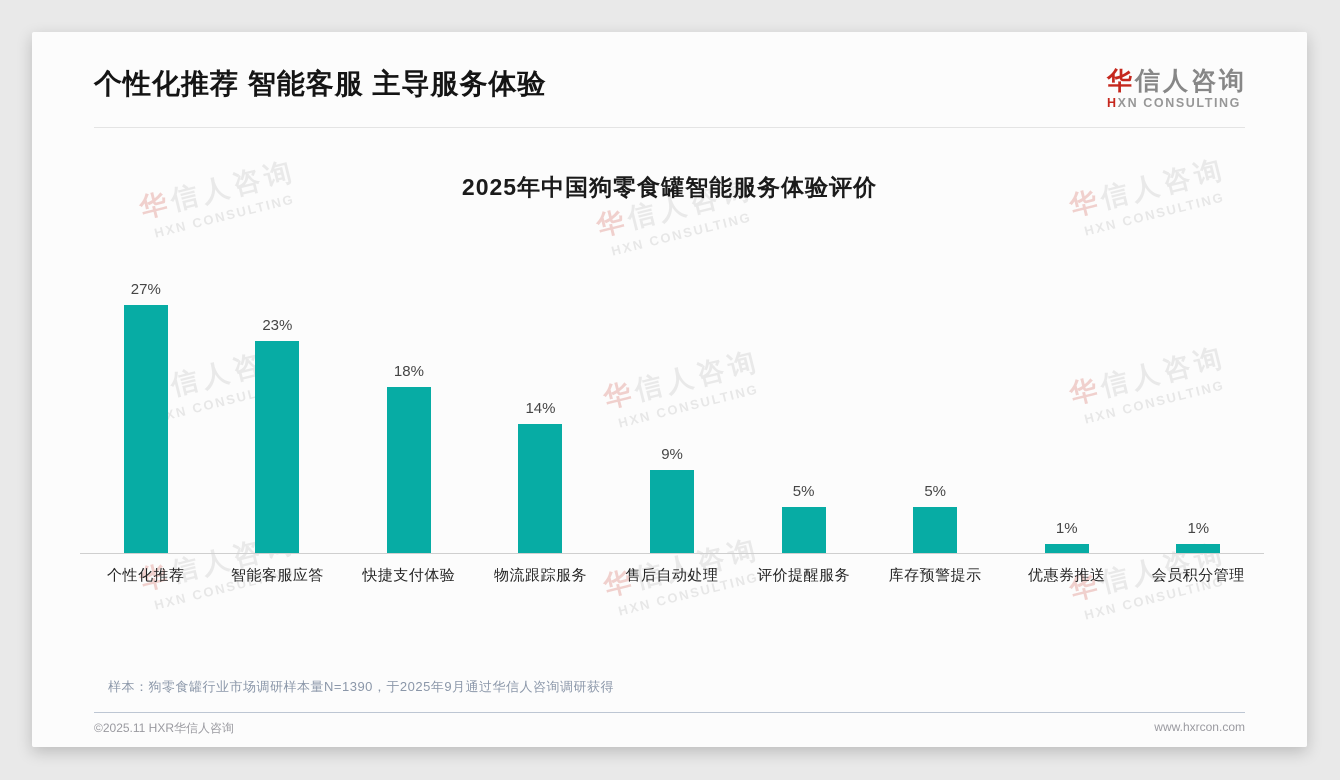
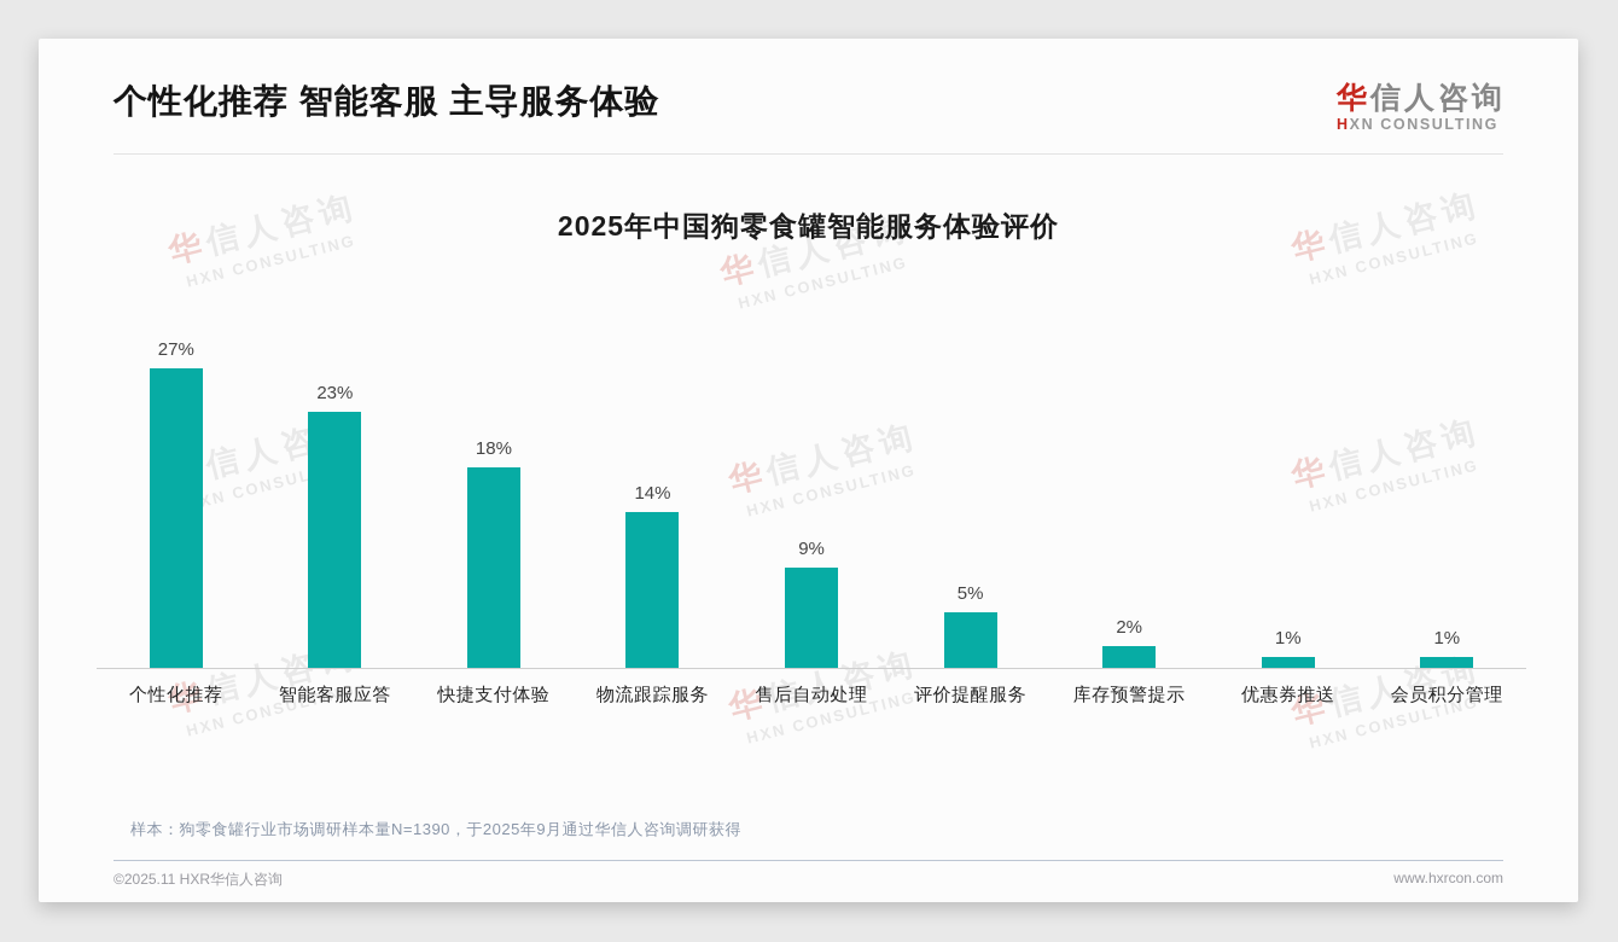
库存预警提示: 5% -> 2%
